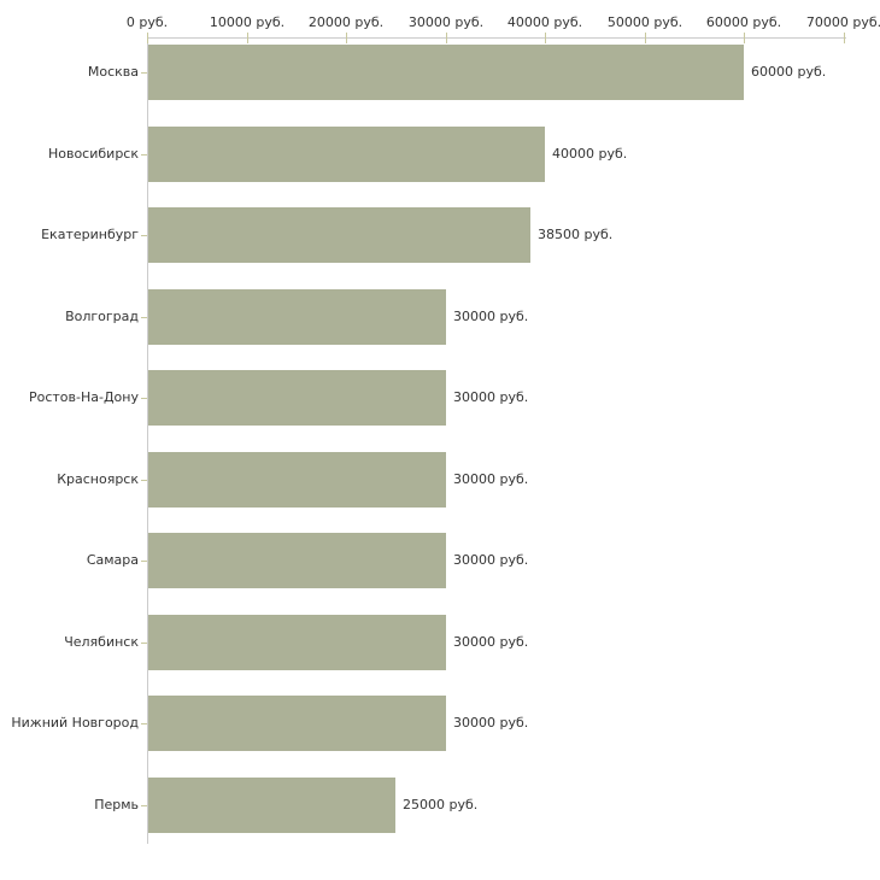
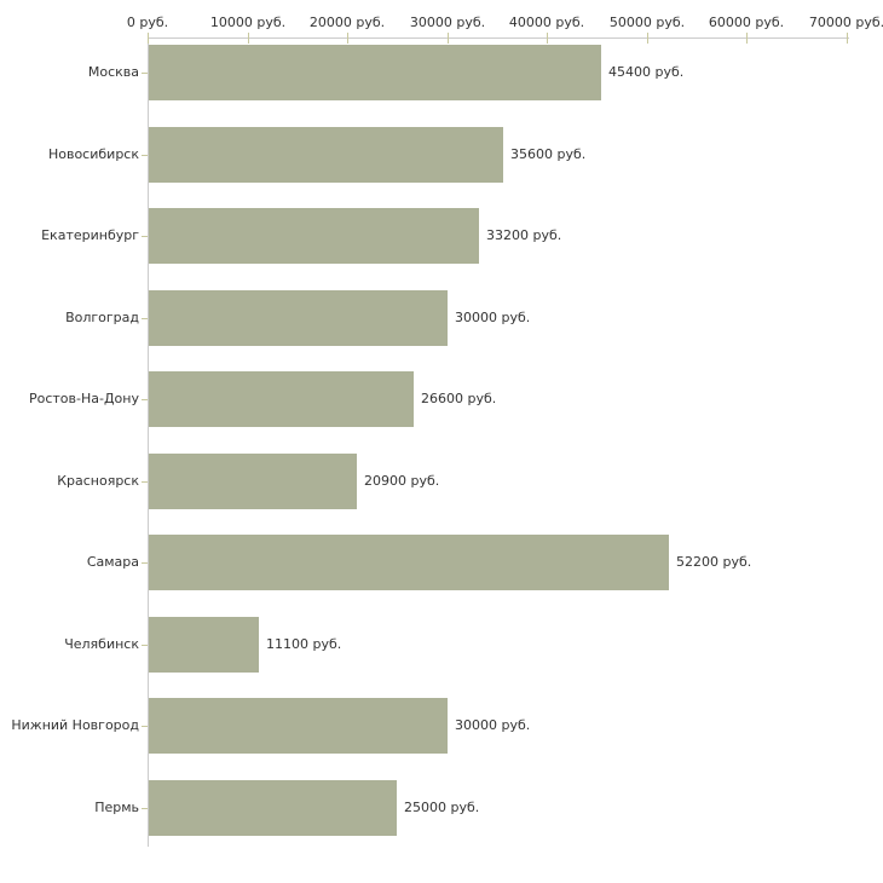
Москва: 60000 -> 45400
Новосибирск: 40000 -> 35600
Екатеринбург: 38500 -> 33200
Ростов-На-Дону: 30000 -> 26600
Красноярск: 30000 -> 20900
Самара: 30000 -> 52200
Челябинск: 30000 -> 11100
